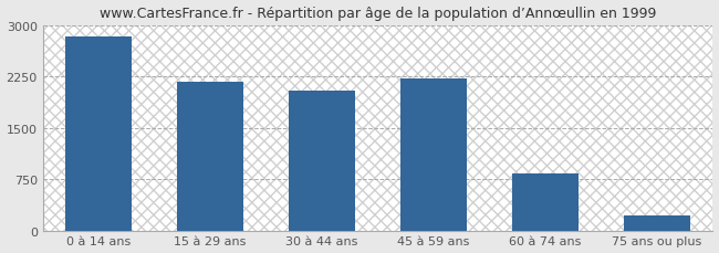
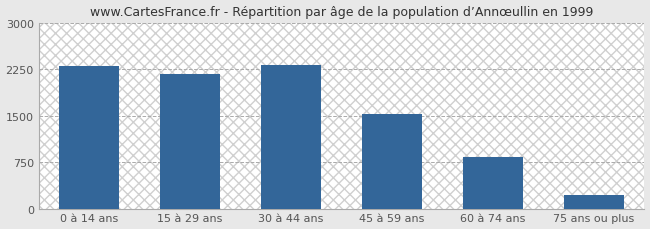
0 à 14 ans: 2840 -> 2300
30 à 44 ans: 2040 -> 2320
45 à 59 ans: 2220 -> 1520
